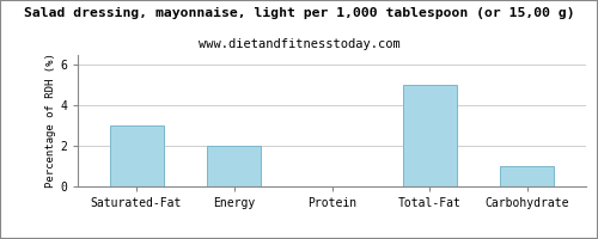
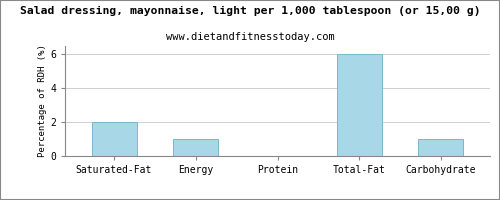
Saturated-Fat: 3 -> 2
Energy: 2 -> 1
Total-Fat: 5 -> 6
